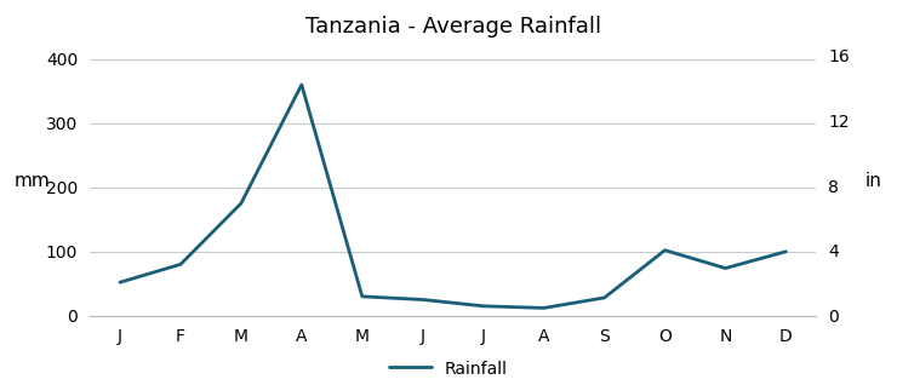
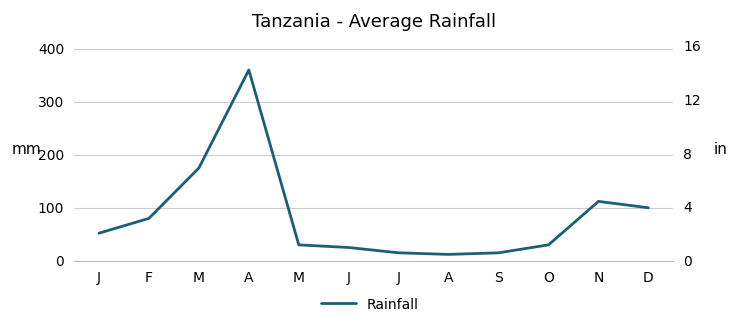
S: 28 -> 15
O: 102 -> 30
N: 74 -> 112
